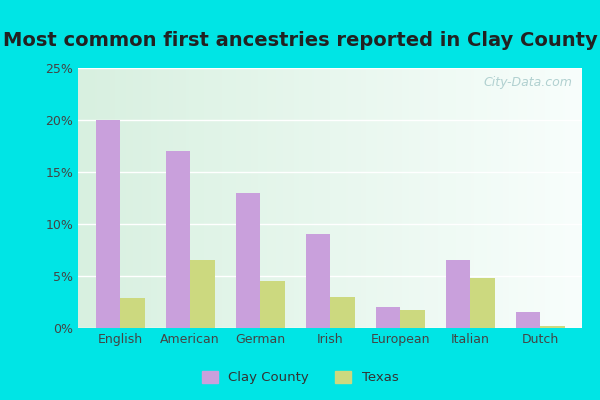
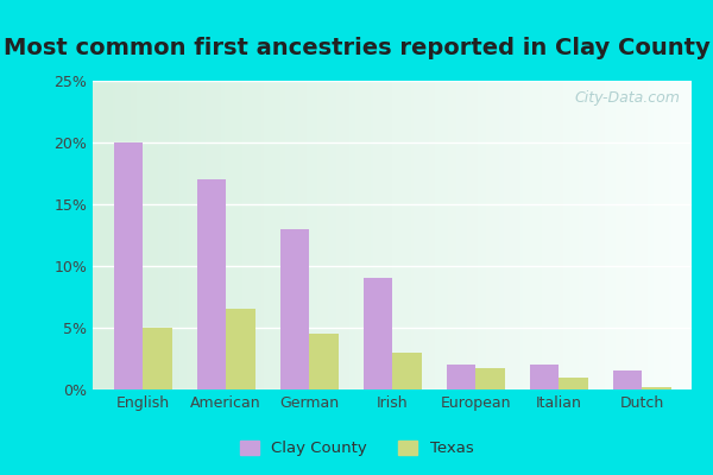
Texas/English: 2.9% -> 5.0%
Clay County/Italian: 6.5% -> 2.0%
Texas/Italian: 4.8% -> 1.0%
